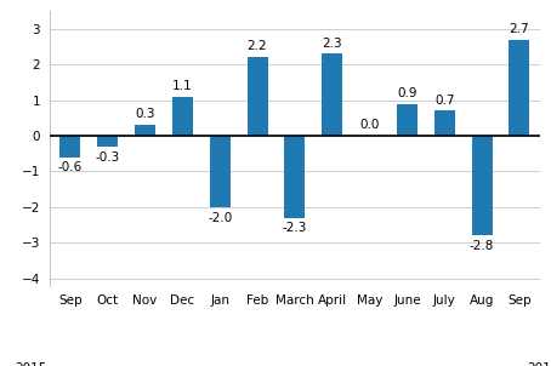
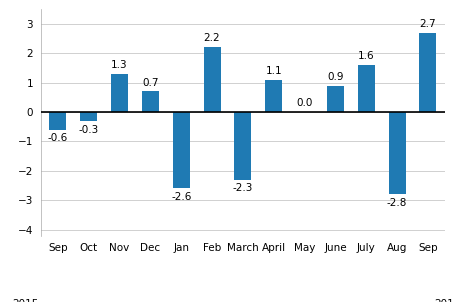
Nov: 0.3 -> 1.3
Dec: 1.1 -> 0.7
Jan: -2.0 -> -2.6
April: 2.3 -> 1.1
July: 0.7 -> 1.6
